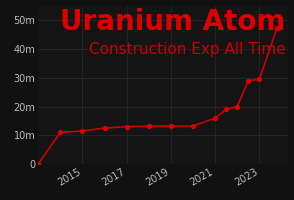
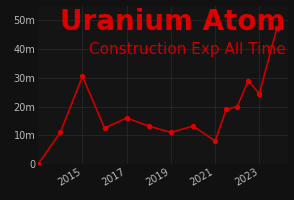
2015: 11.5m -> 30.5m
2017: 13.0m -> 16.0m
2019: 13.2m -> 11.0m
2021: 16.0m -> 8.0m
2023: 29.5m -> 24.5m
